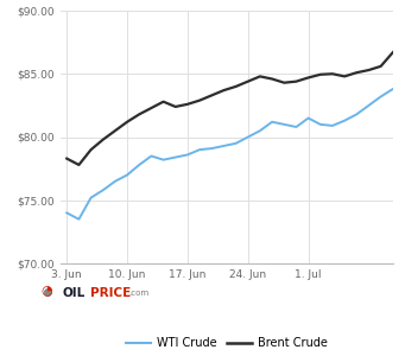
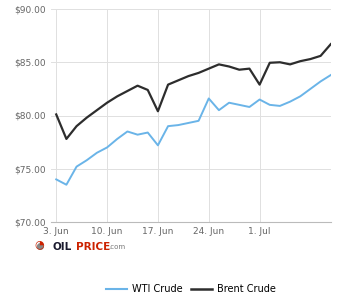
Brent Crude/3. Jun: $78.3 -> $80.1
WTI Crude/17. Jun: $78.6 -> $77.2
Brent Crude/17. Jun: $82.6 -> $80.4
WTI Crude/24. Jun: $80.0 -> $81.6
Brent Crude/1. Jul: $84.7 -> $82.9
